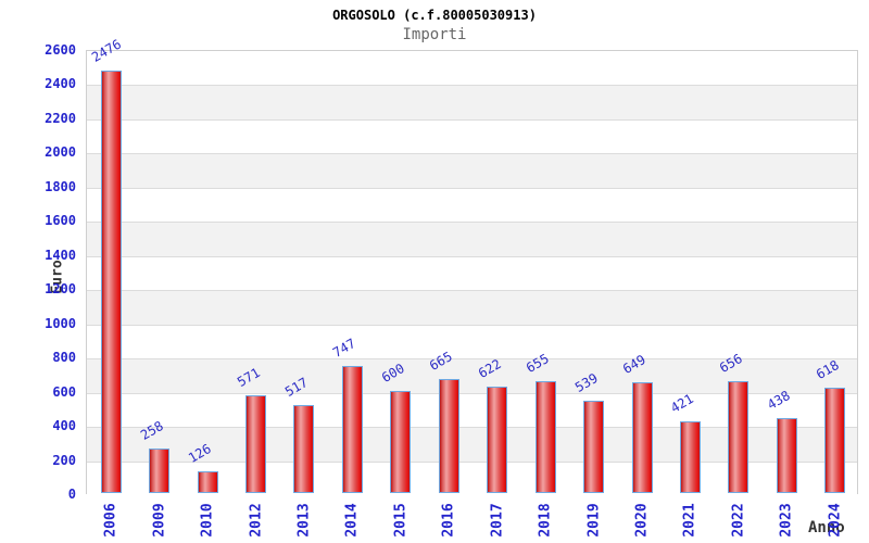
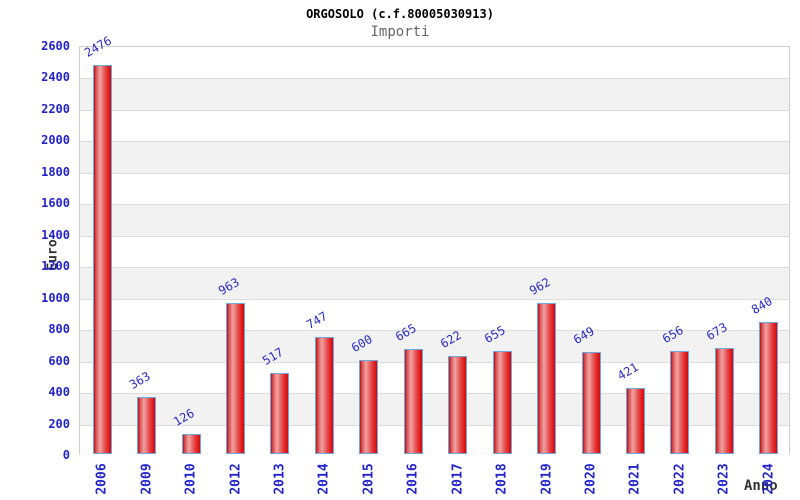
2009: 258 -> 363
2012: 571 -> 963
2019: 539 -> 962
2023: 438 -> 673
2024: 618 -> 840
